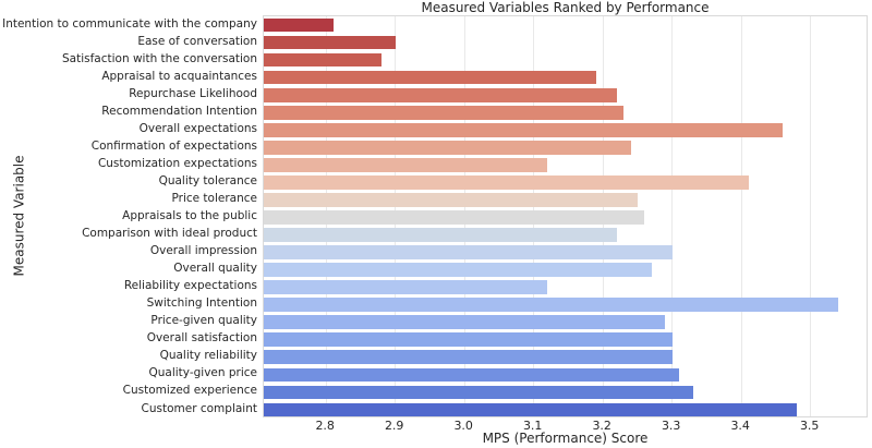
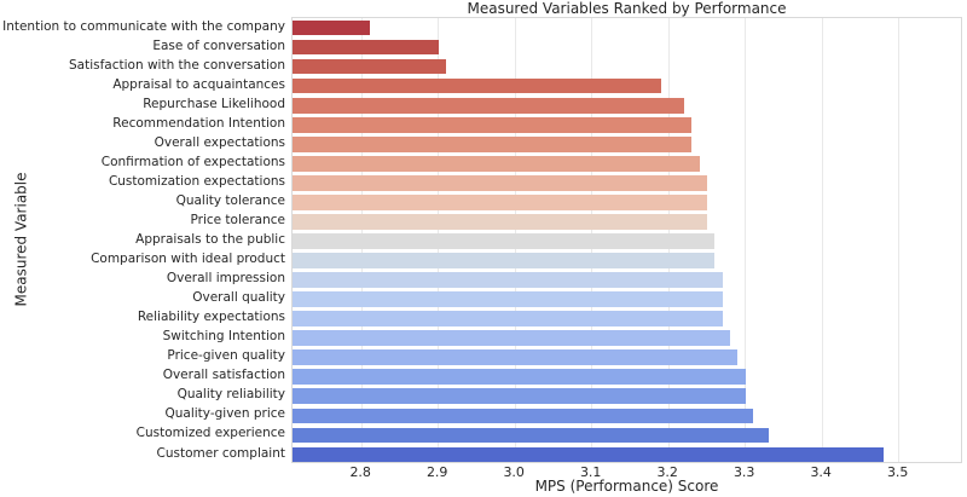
Satisfaction with the conversation: 2.88 -> 2.91
Overall expectations: 3.46 -> 3.23
Customization expectations: 3.12 -> 3.25
Quality tolerance: 3.41 -> 3.25
Comparison with ideal product: 3.22 -> 3.26
Overall impression: 3.30 -> 3.27
Reliability expectations: 3.12 -> 3.27
Switching Intention: 3.54 -> 3.28
